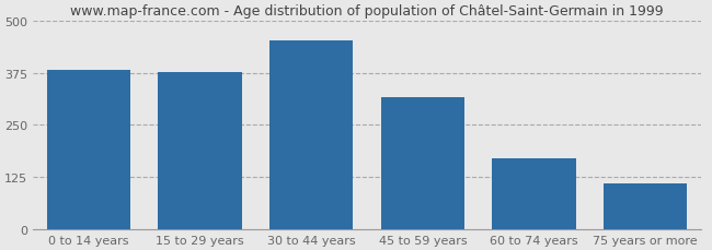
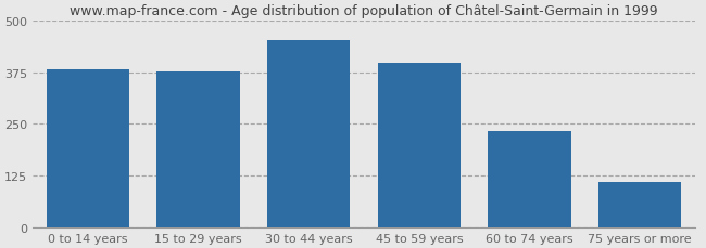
45 to 59 years: 315 -> 397
60 to 74 years: 170 -> 232
